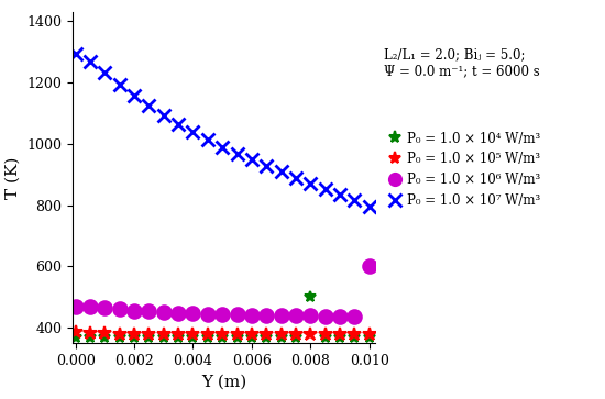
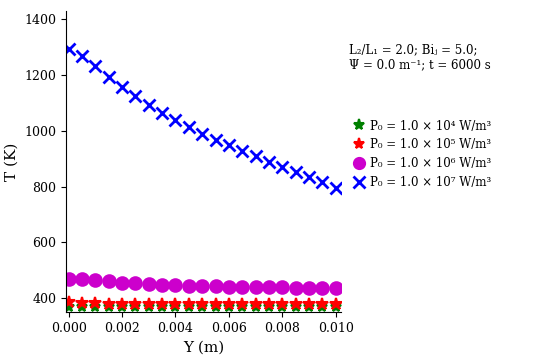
P₀ = 1.0 × 10⁴ W/m³/0.008: 500 -> 370
P₀ = 1.0 × 10⁶ W/m³/0.010: 600 -> 437
